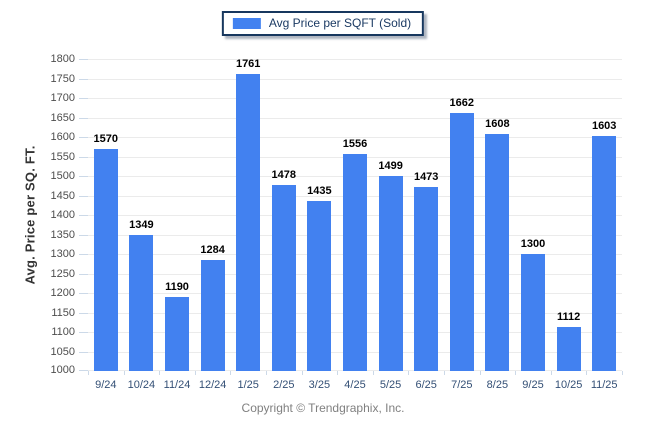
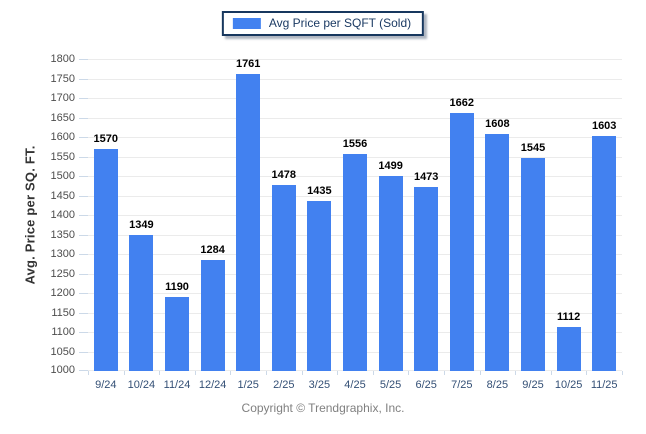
9/25: 1300 -> 1545
